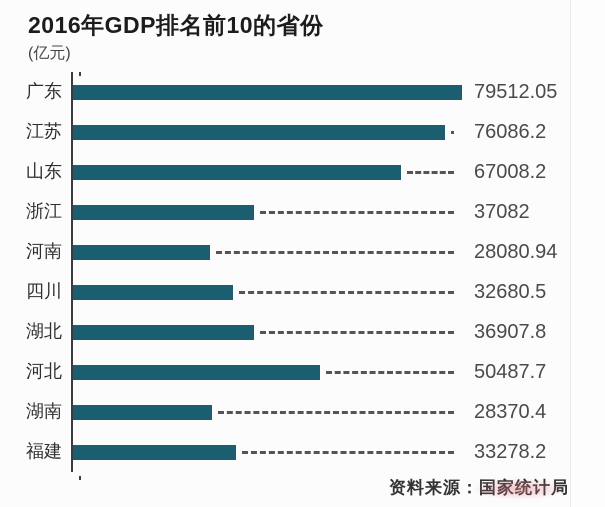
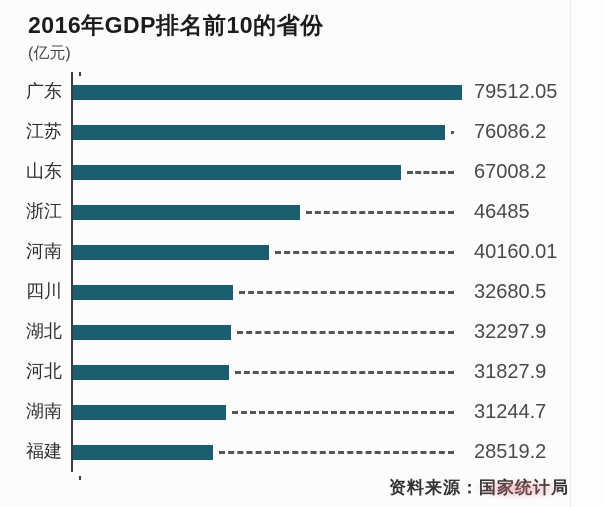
浙江: 37082 -> 46485
河南: 28080.94 -> 40160.01
湖北: 36907.8 -> 32297.9
河北: 50487.7 -> 31827.9
湖南: 28370.4 -> 31244.7
福建: 33278.2 -> 28519.2
